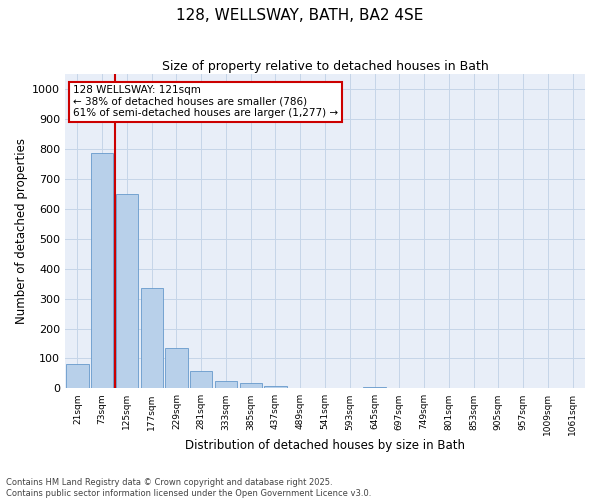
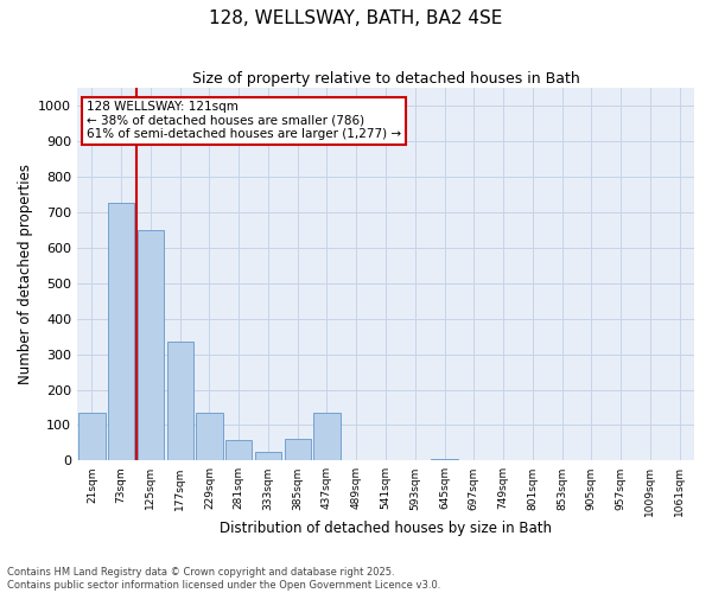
21sqm: 80 -> 135
73sqm: 785 -> 725
385sqm: 18 -> 60
437sqm: 8 -> 135
